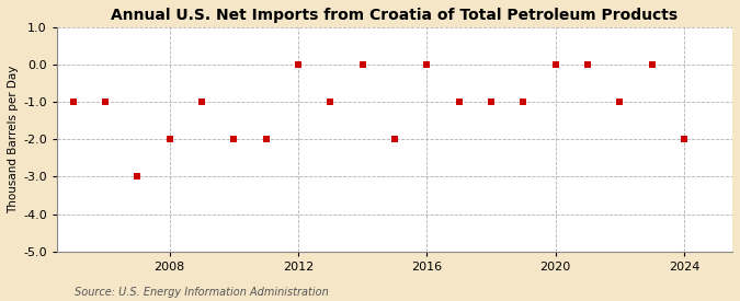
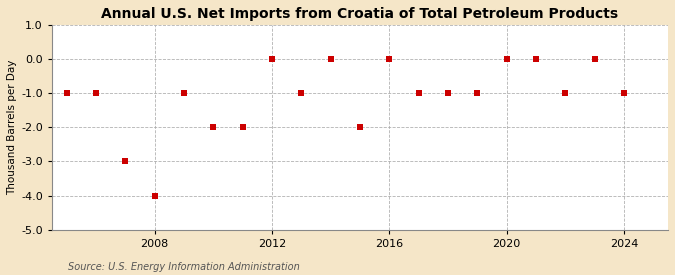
2008: -2 -> -4
2024: -2 -> -1
